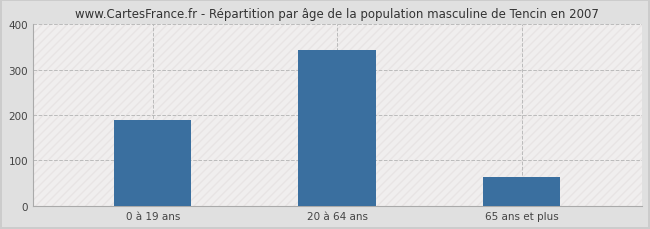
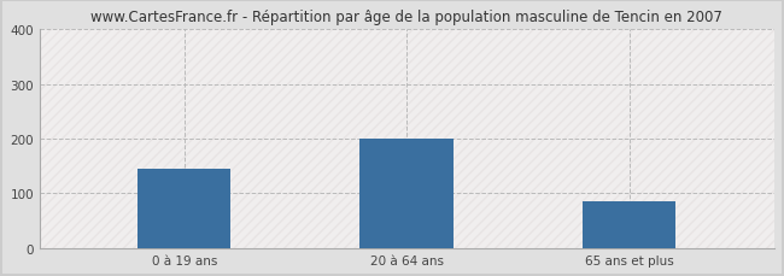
0 à 19 ans: 190 -> 145
20 à 64 ans: 343 -> 200
65 ans et plus: 63 -> 85
